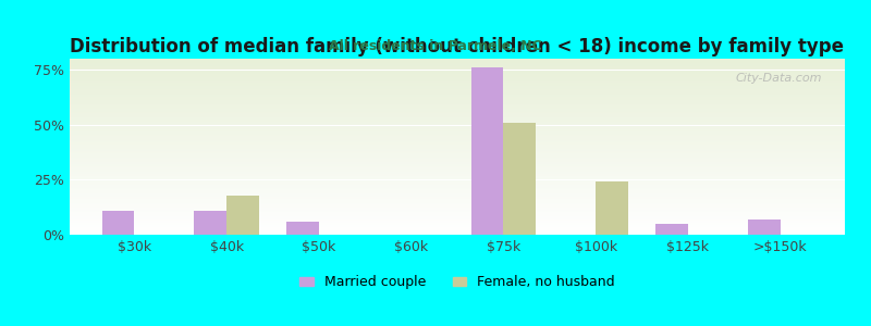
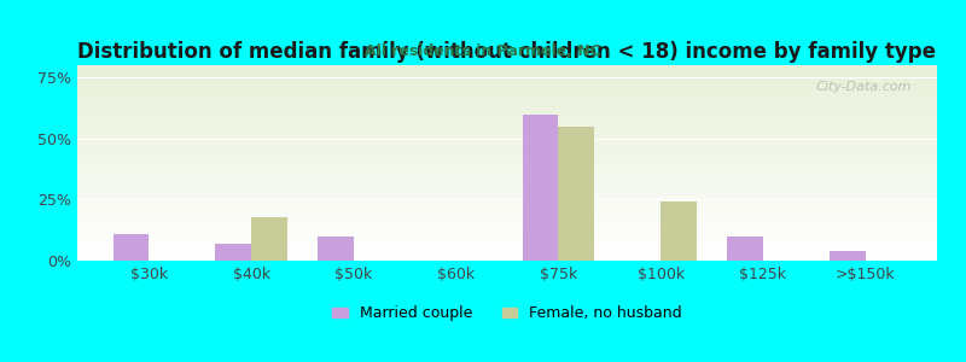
Married couple/$40k: 11% -> 7%
Married couple/$50k: 6% -> 10%
Married couple/$75k: 76% -> 60%
Female, no husband/$75k: 51% -> 55%
Married couple/$125k: 5% -> 10%
Married couple/>$150k: 7% -> 4%
